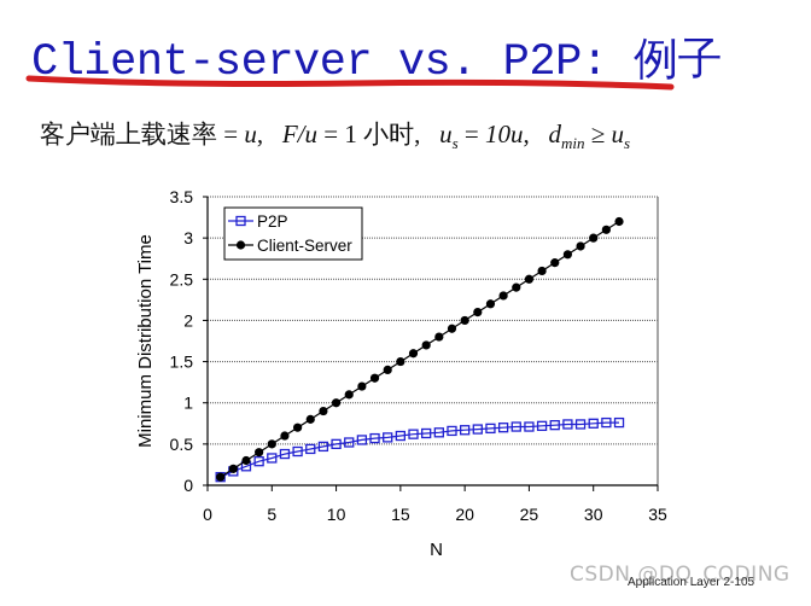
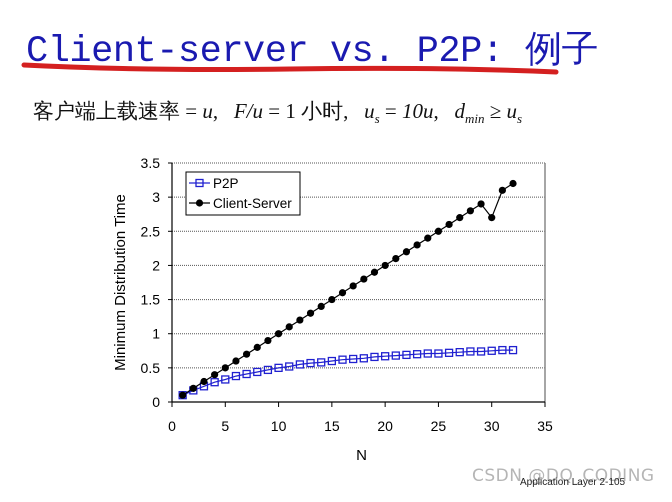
Client-Server/30: 3.0 -> 2.7
